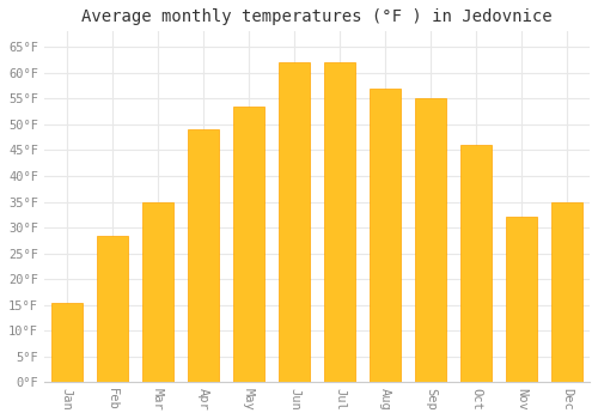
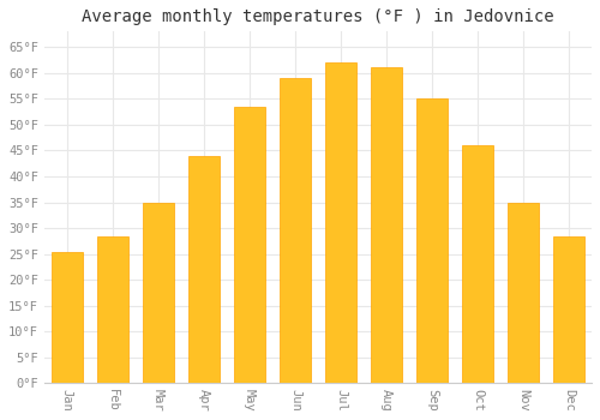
Jan: 15.5°F -> 25.5°F
Apr: 49.0°F -> 44.0°F
Jun: 62.0°F -> 59.0°F
Aug: 57.0°F -> 61.0°F
Nov: 32.0°F -> 35.0°F
Dec: 35.0°F -> 28.5°F
